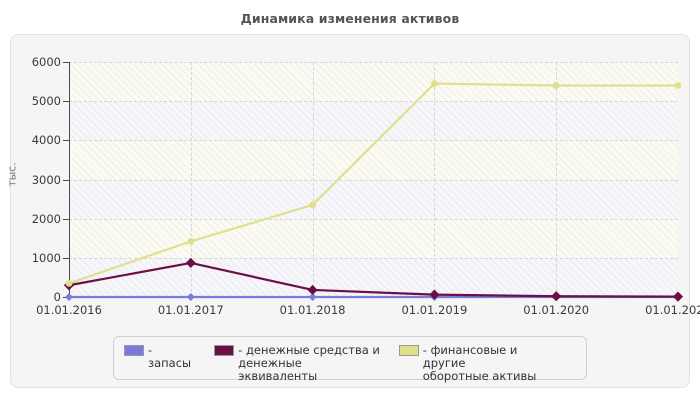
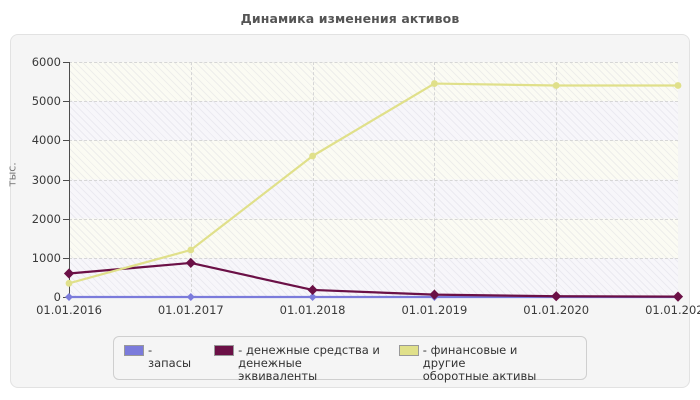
- денежные средства и денежные эквиваленты/01.01.2016: 300 -> 600
- финансовые и другие оборотные активы/01.01.2017: 1400 -> 1200
- финансовые и другие оборотные активы/01.01.2018: 2400 -> 3600
